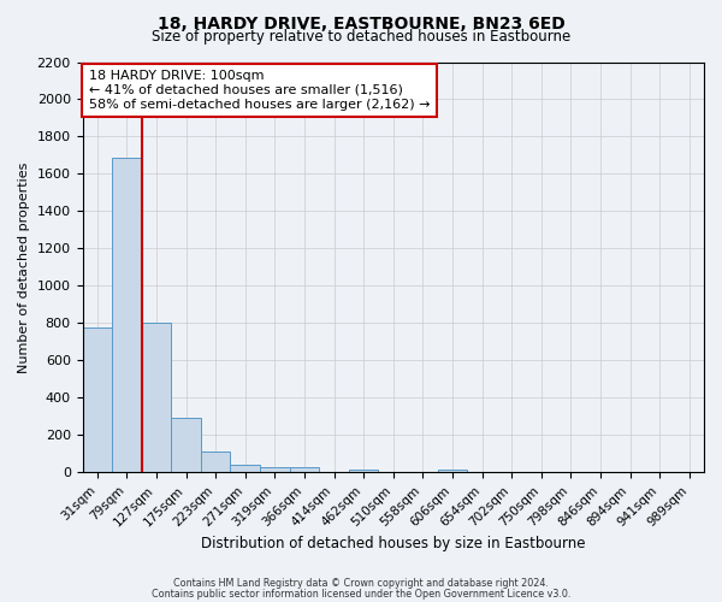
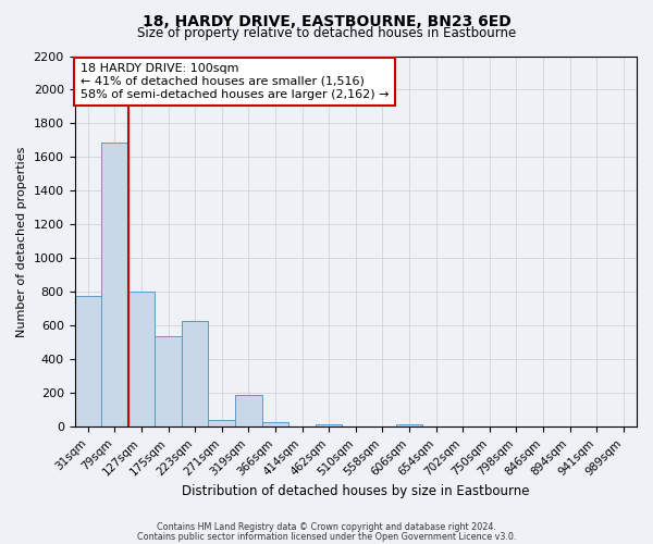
175sqm: 300 -> 540
223sqm: 110 -> 630
319sqm: 20 -> 190
